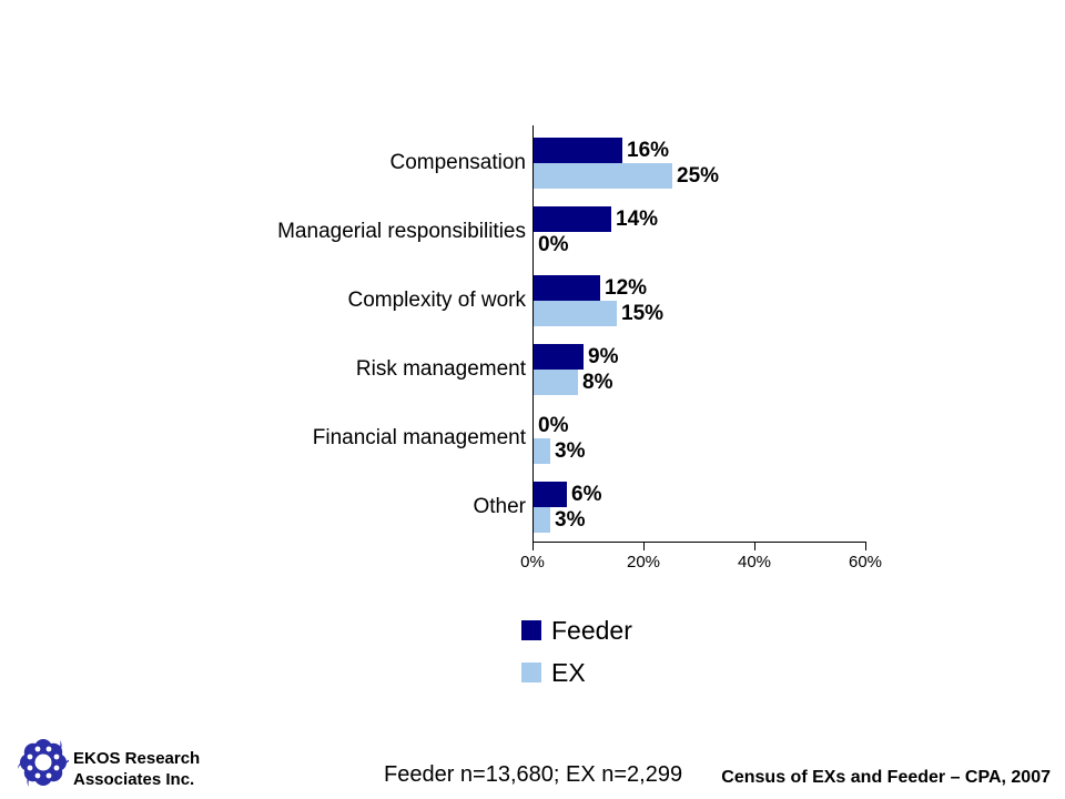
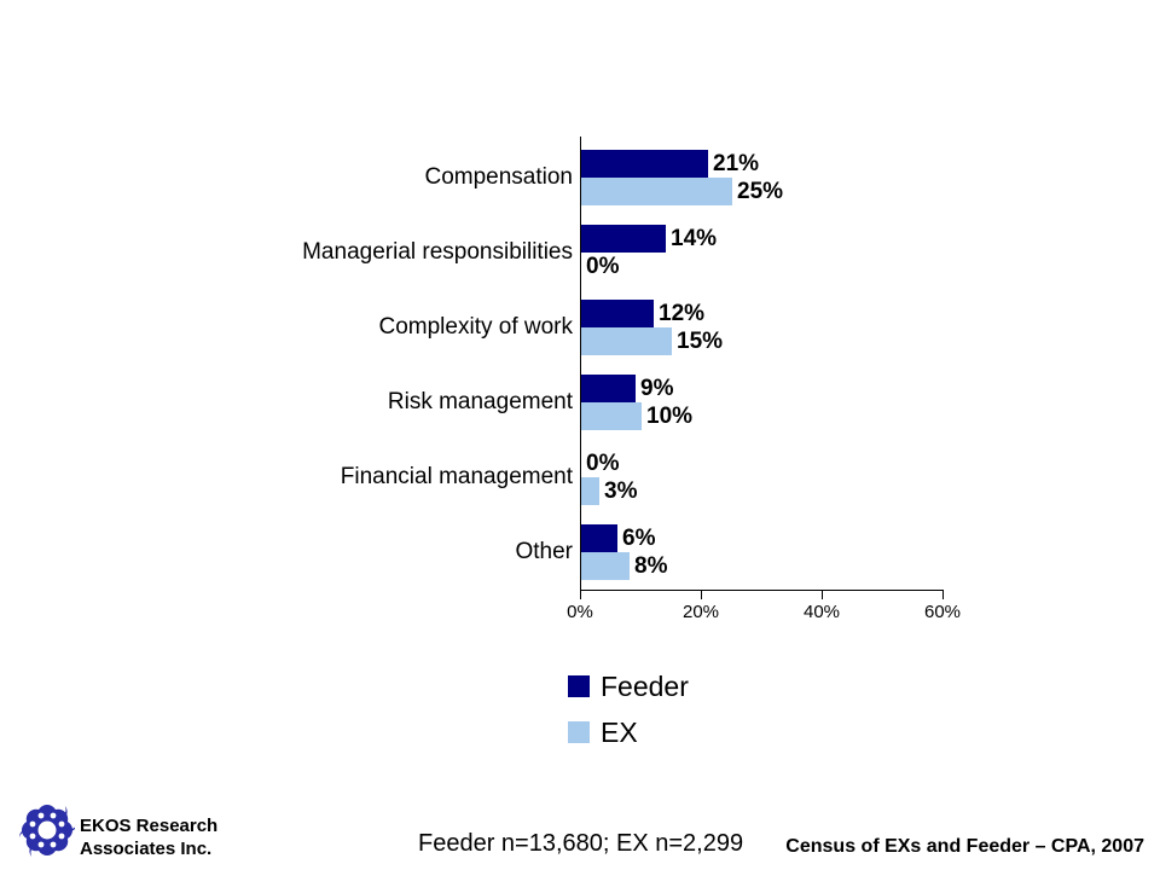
Feeder/Compensation: 16% -> 21%
EX/Risk management: 8% -> 10%
EX/Other: 3% -> 8%
